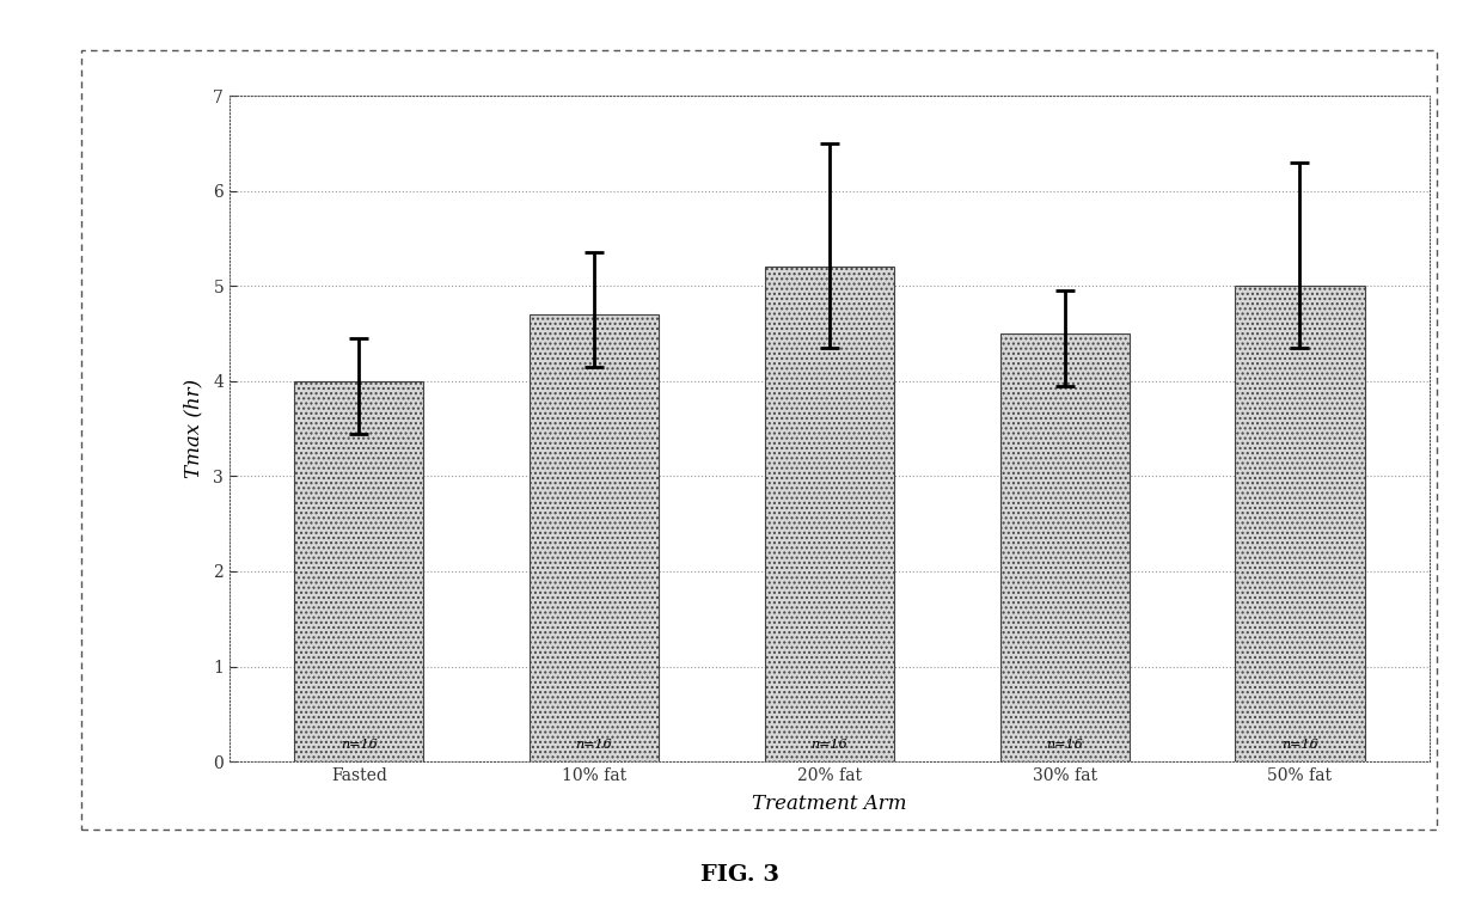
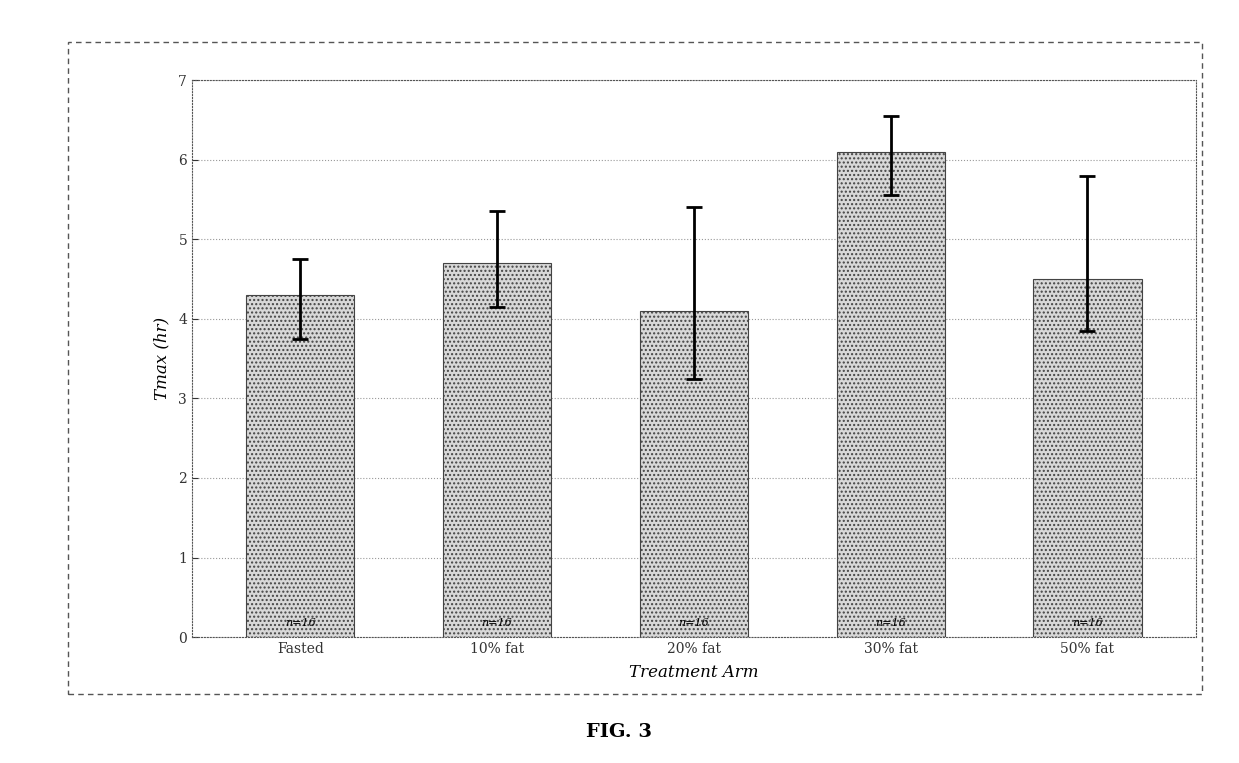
Fasted: 4.0 -> 4.3
20% fat: 5.2 -> 4.1
30% fat: 4.5 -> 6.1
50% fat: 5.0 -> 4.5
